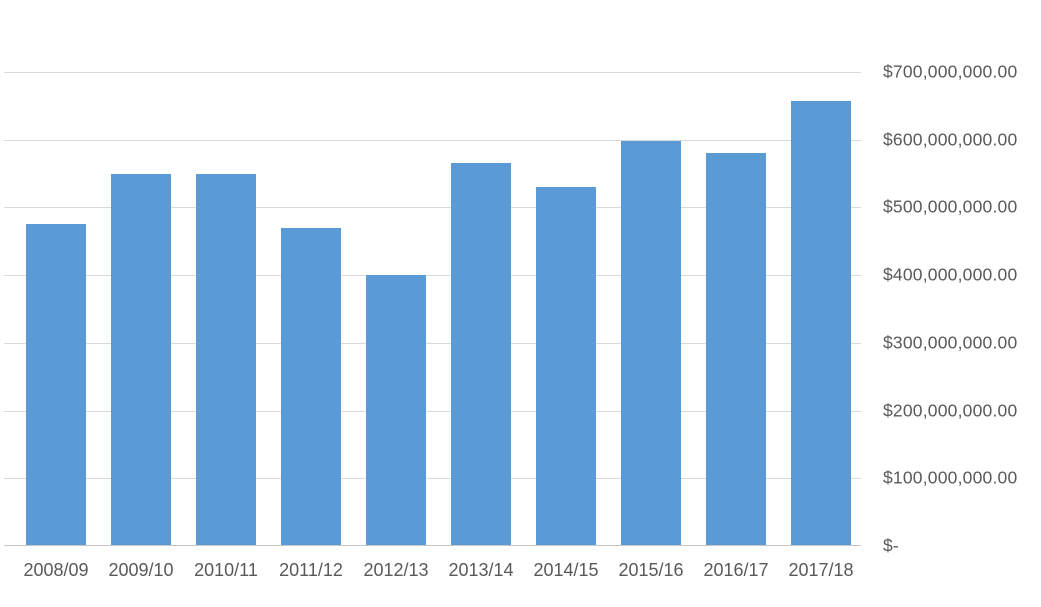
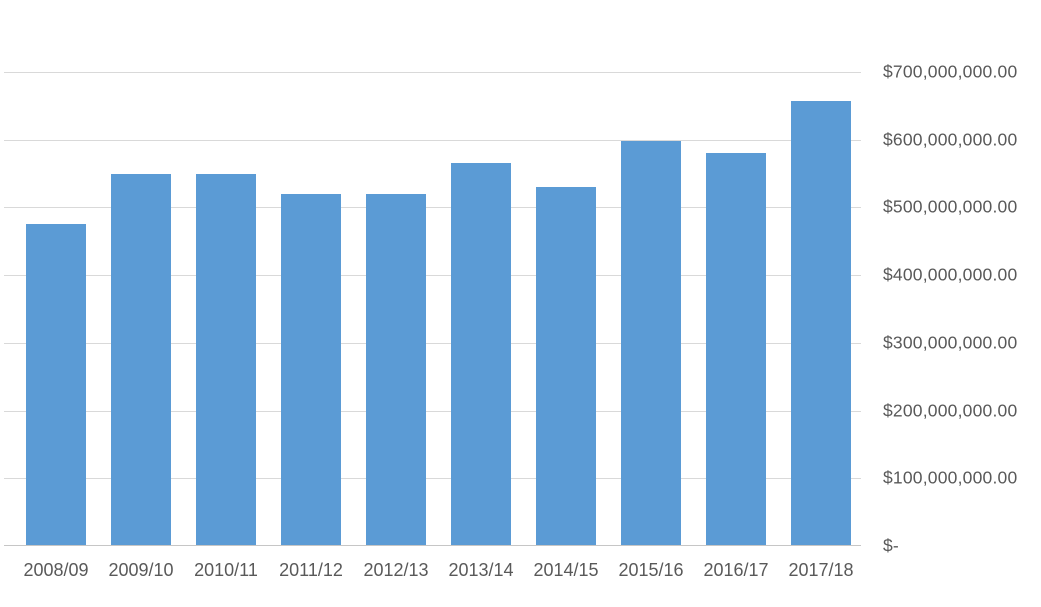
2011/12: $470000000 -> $520000000
2012/13: $400000000 -> $520000000
